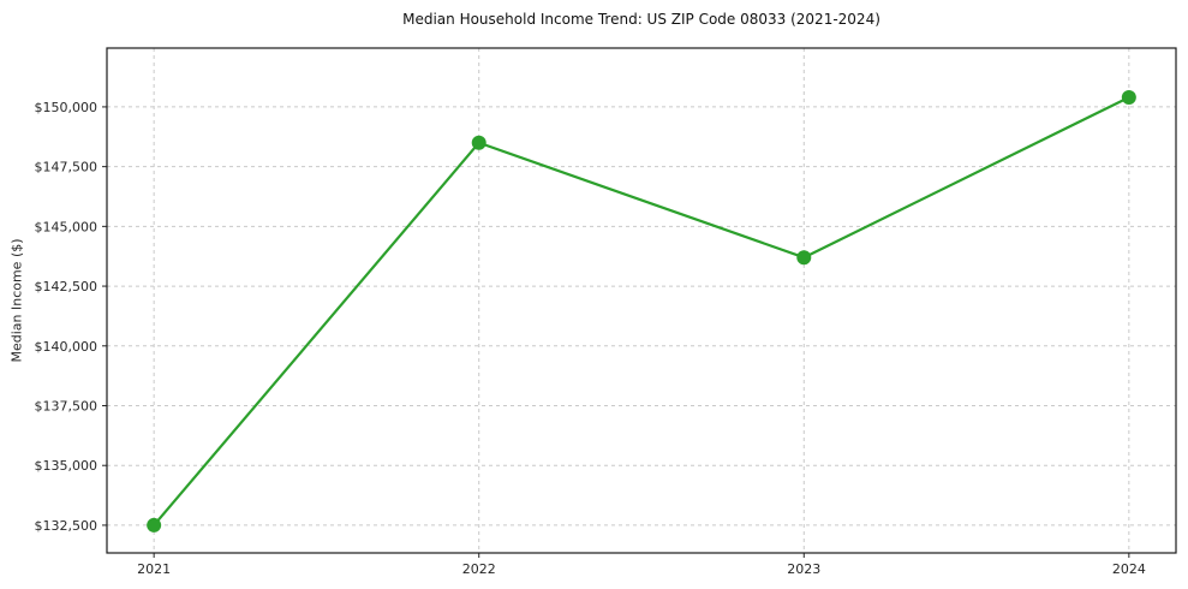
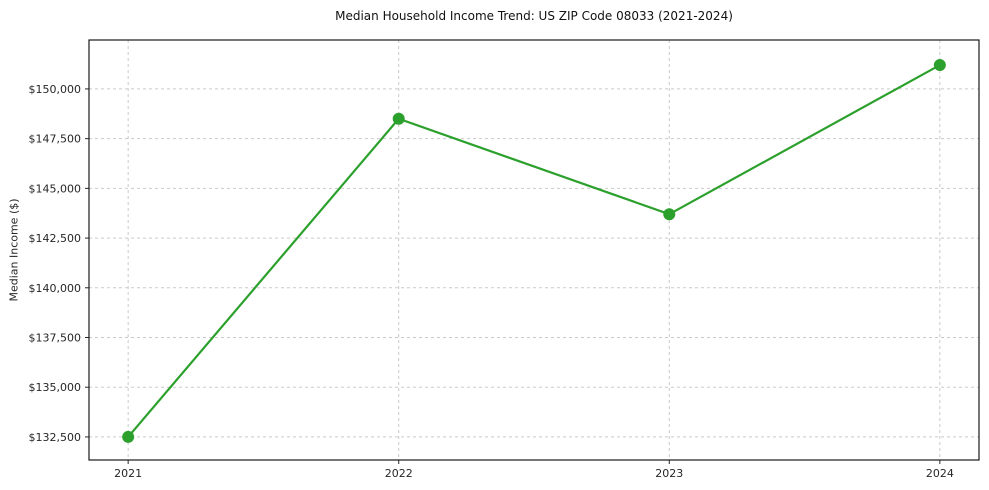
2024: $150400 -> $151200
